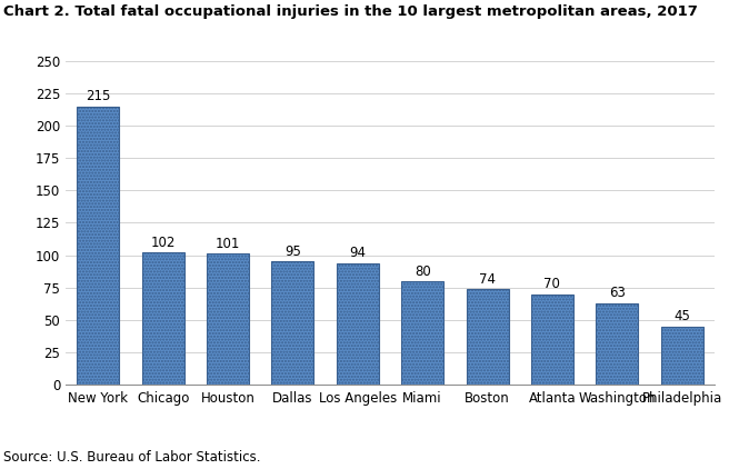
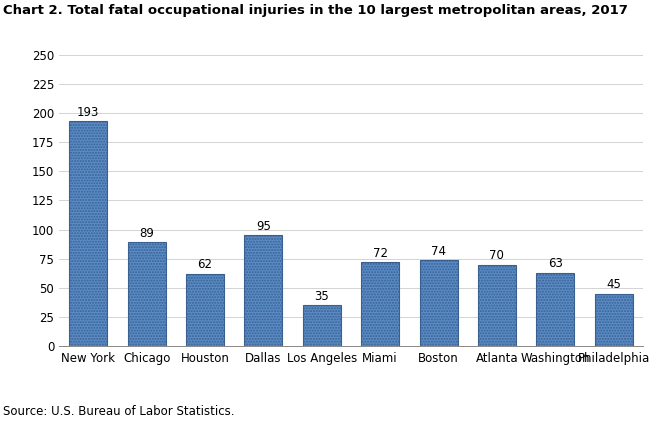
New York: 215 -> 193
Chicago: 102 -> 89
Houston: 101 -> 62
Los Angeles: 94 -> 35
Miami: 80 -> 72
